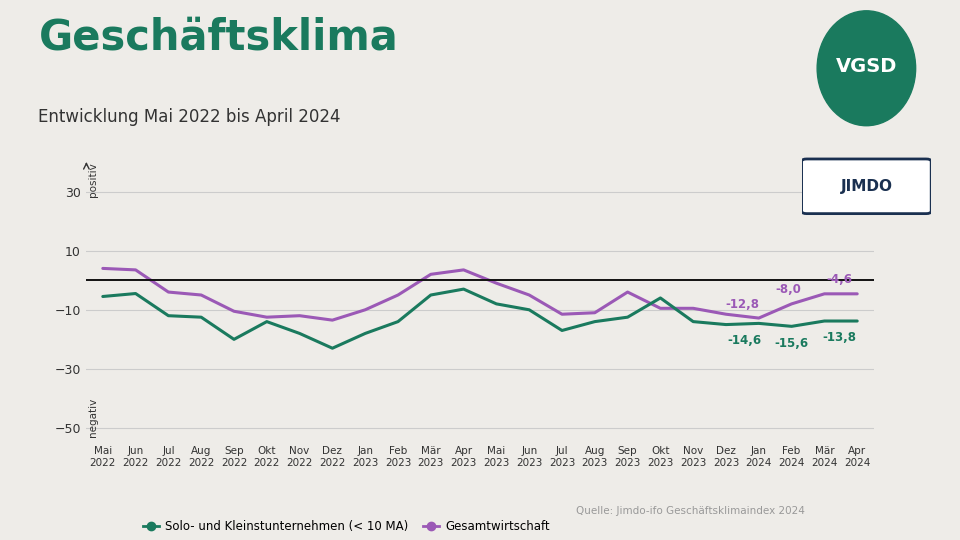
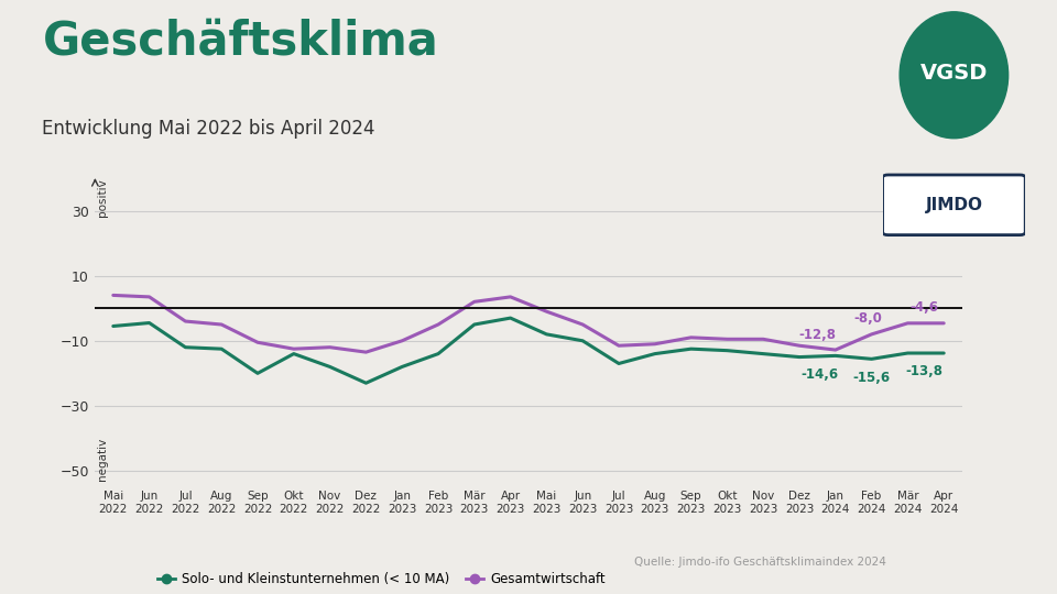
Gesamtwirtschaft/Sep 2023: -4.0 -> -9.0
Solo- und Kleinstunternehmen (< 10 MA)/Okt 2023: -6.0 -> -13.0
